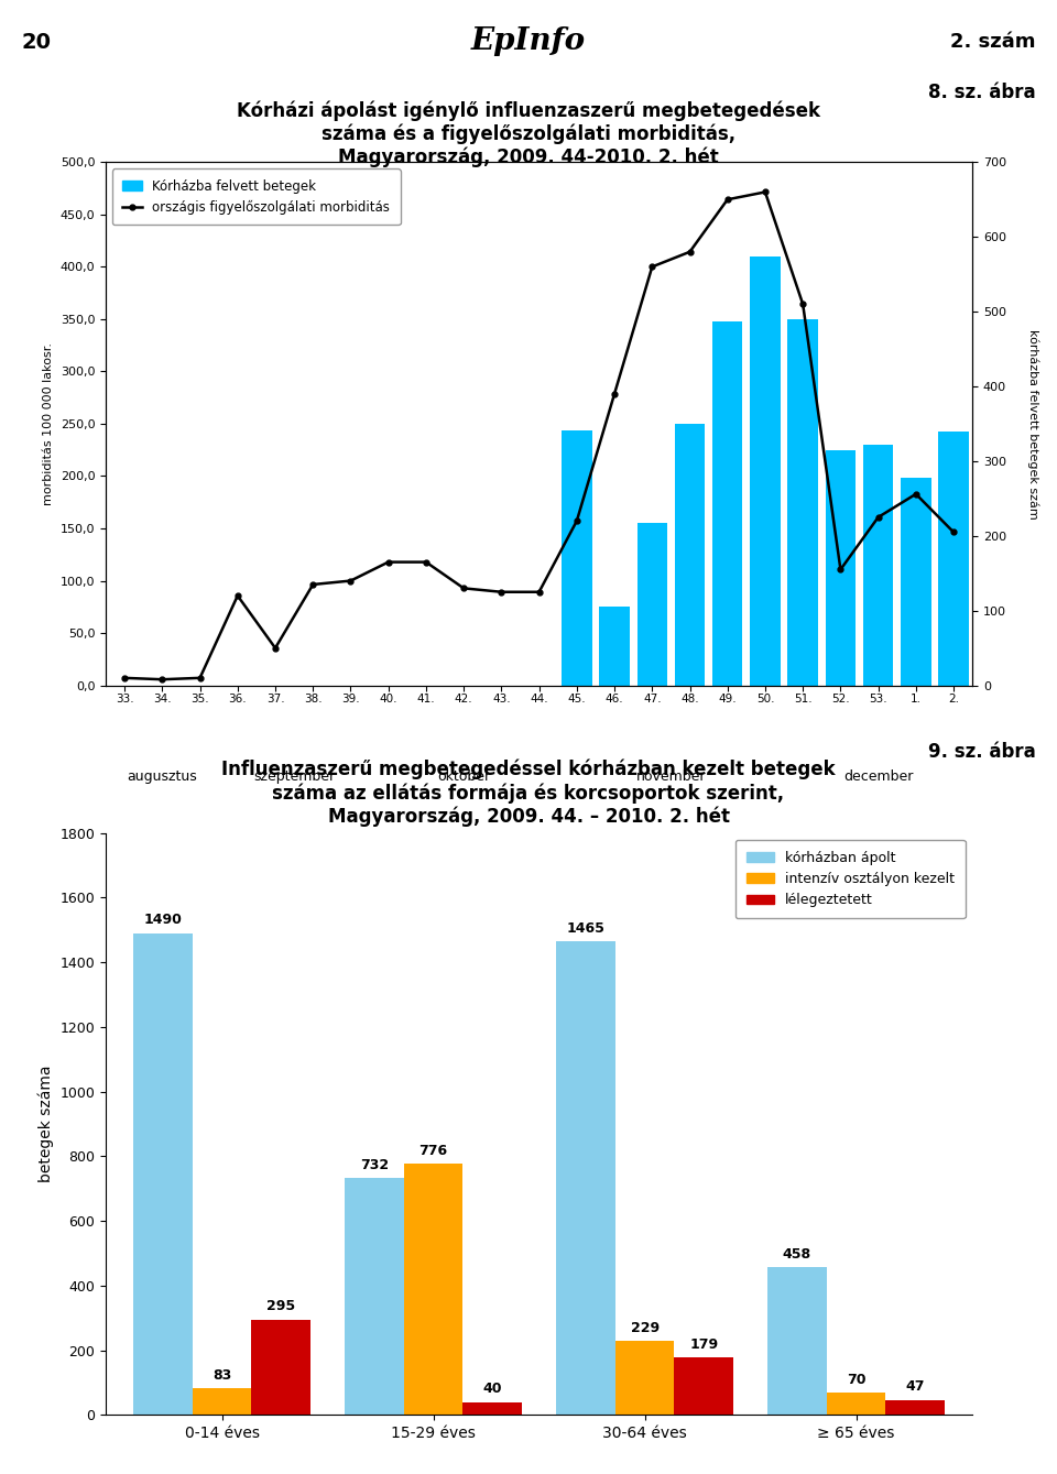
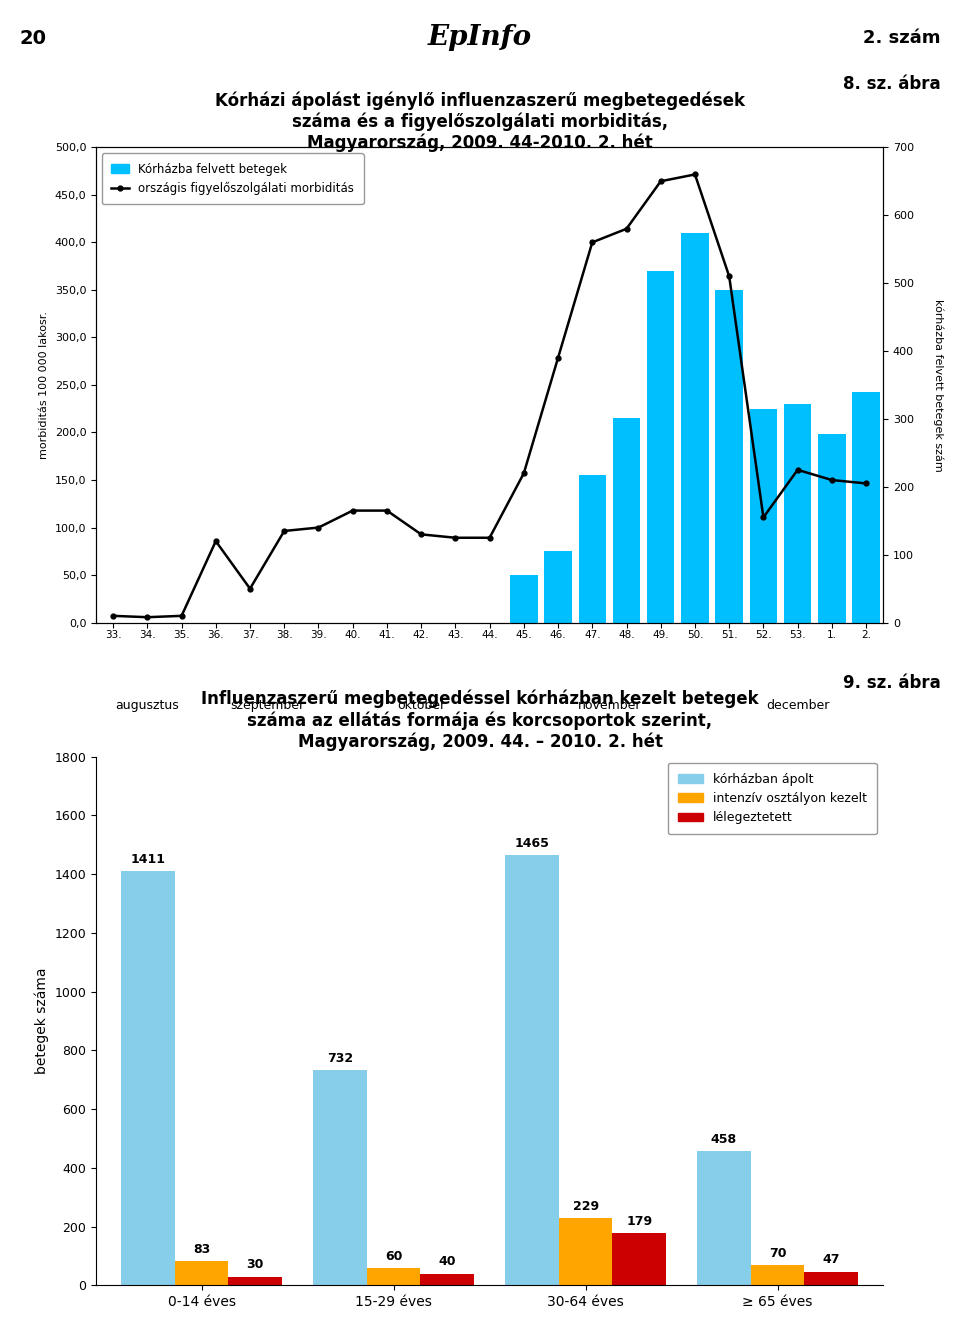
Kórházba felvett betegek/45.: 244 -> 50
Kórházba felvett betegek/48.: 250 -> 215
Kórházba felvett betegek/49.: 348 -> 370
országis figyelőszolgálati morbiditás/1.: 256 -> 210
kórházban ápolt/0-14 éves: 1490 -> 1411
lélegeztetett/0-14 éves: 295 -> 30
intenzív osztályon kezelt/15-29 éves: 776 -> 60
